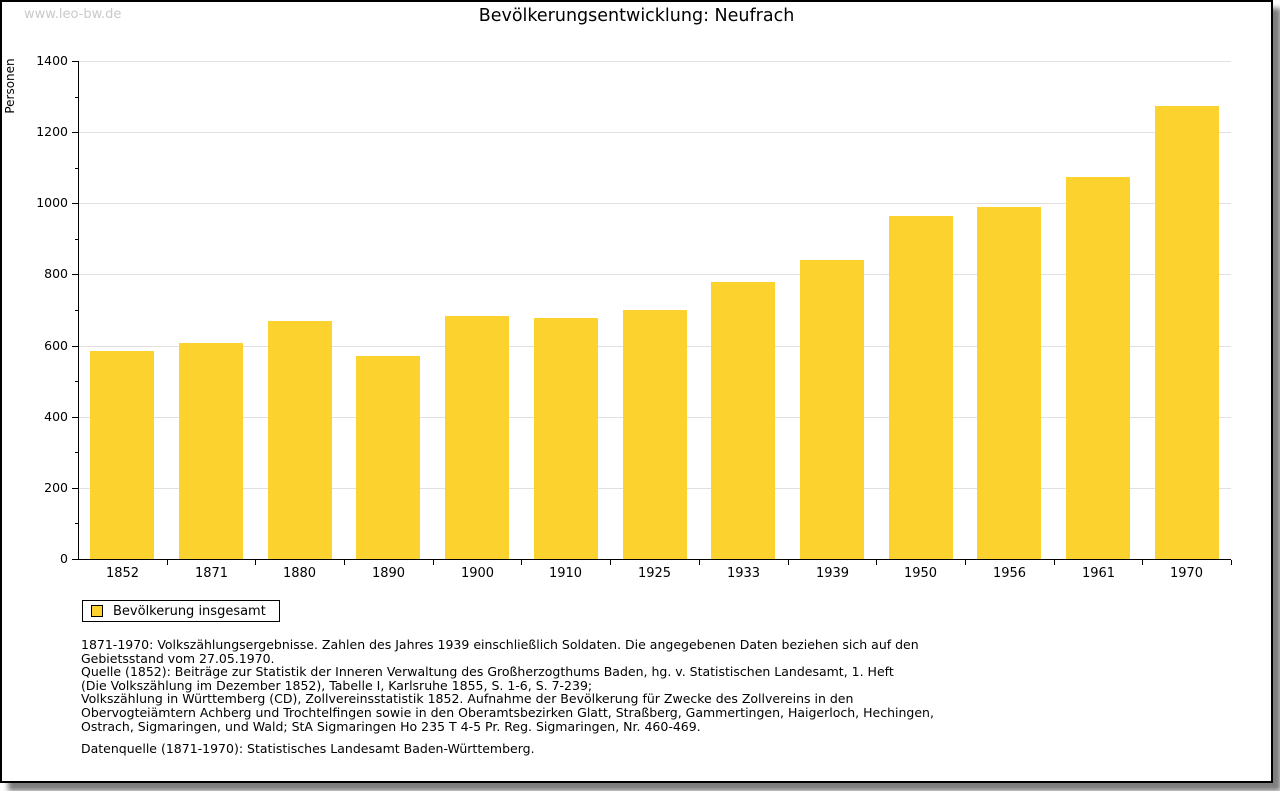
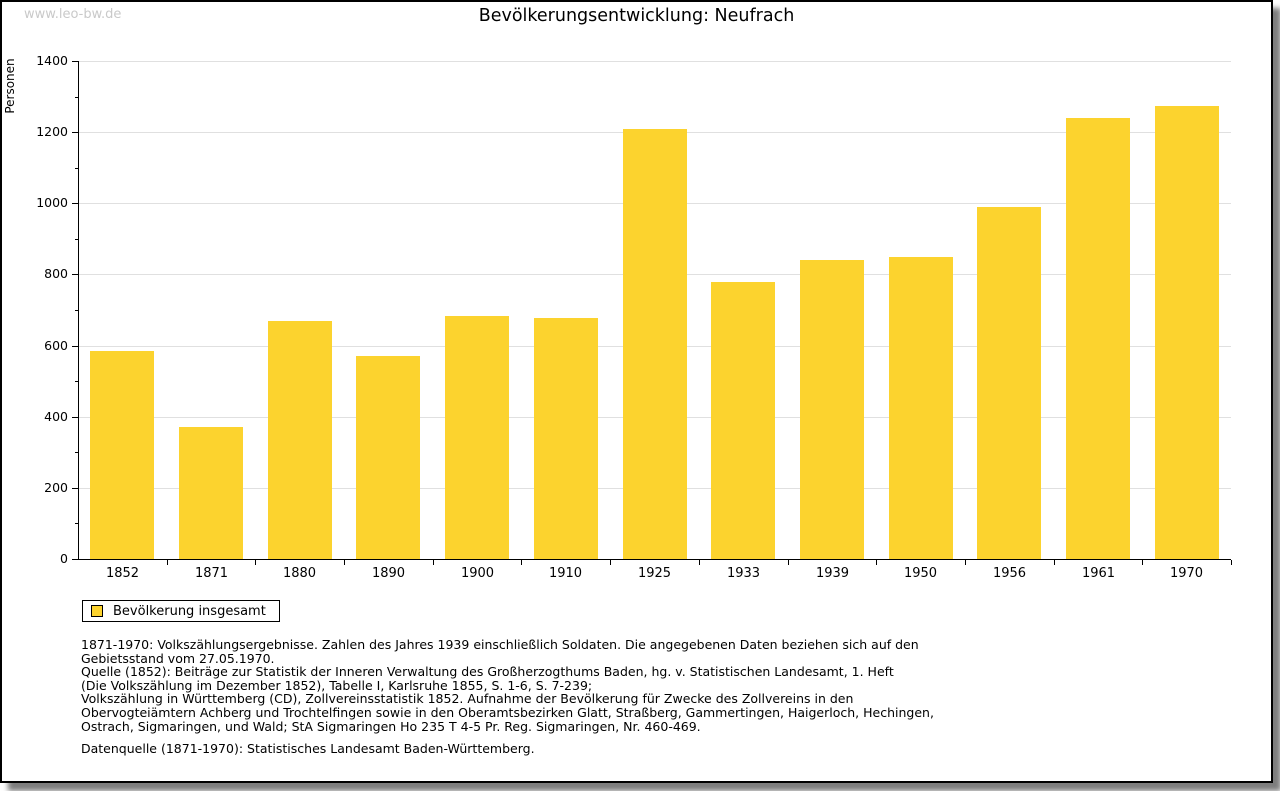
1871: 610 -> 370
1925: 700 -> 1210
1950: 960 -> 850
1961: 1080 -> 1240
